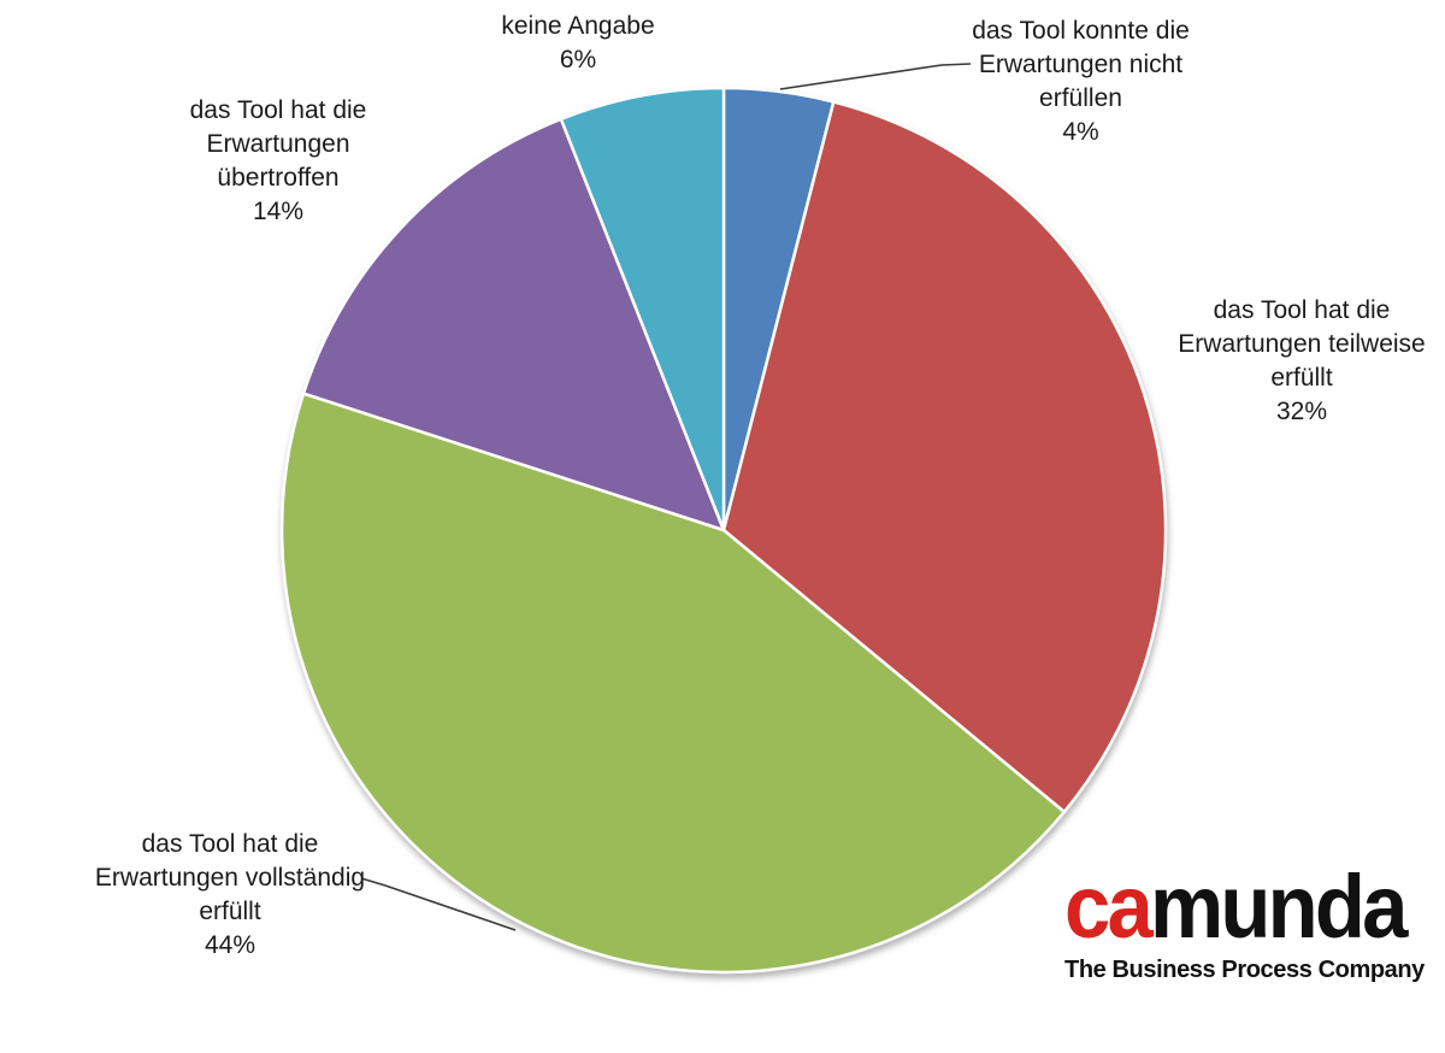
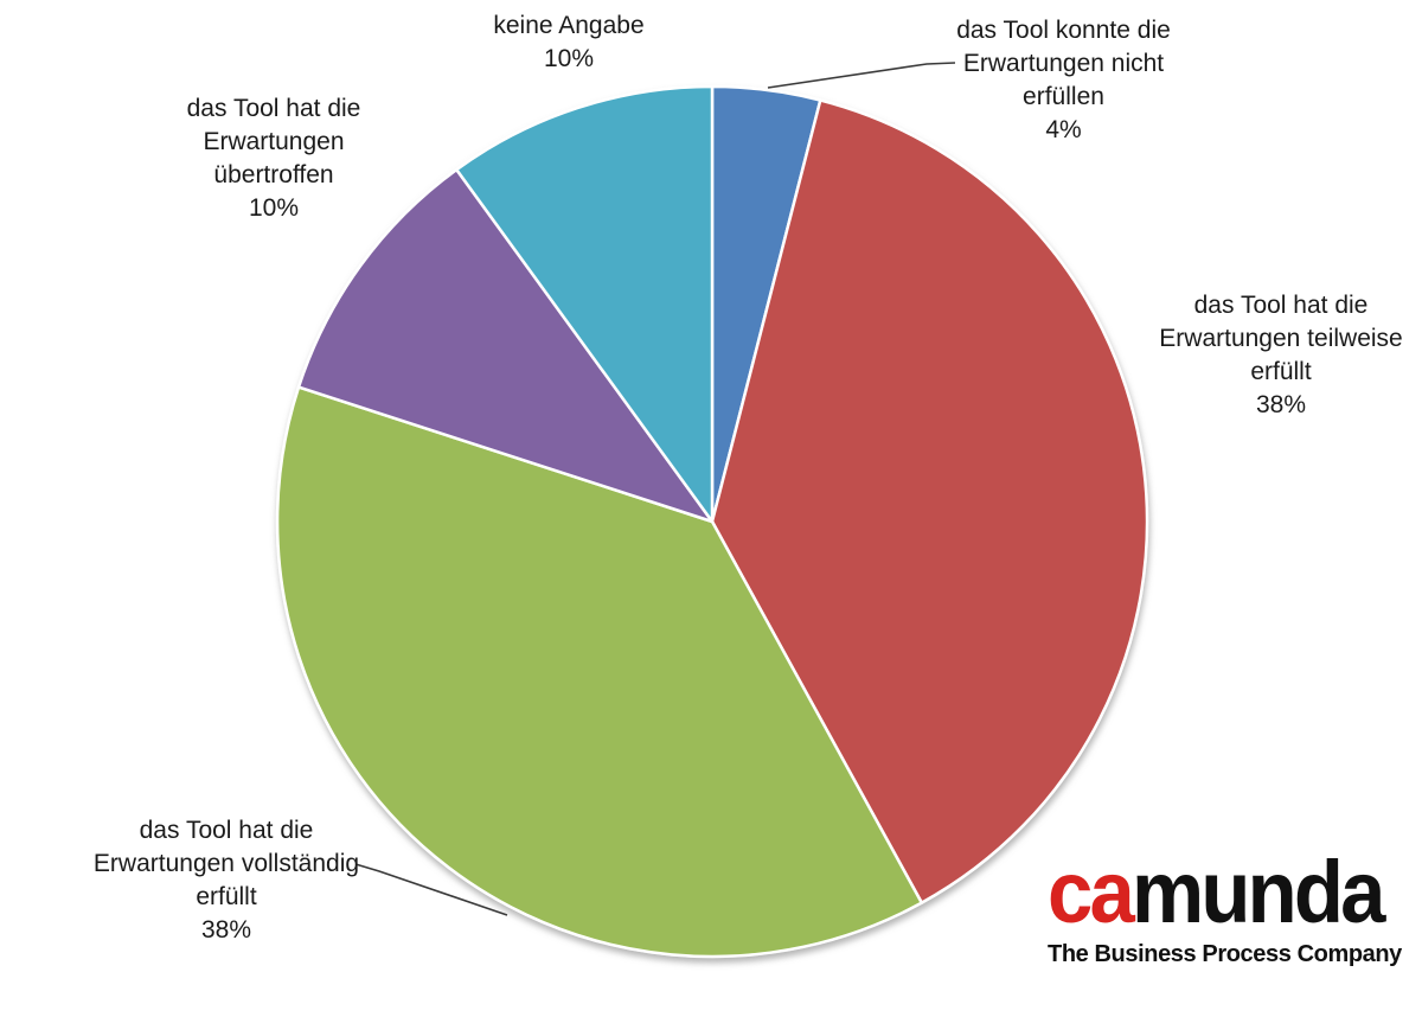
das Tool hat die Erwartungen teilweise erfüllt: 32% -> 38%
das Tool hat die Erwartungen vollständig erfüllt: 44% -> 38%
das Tool hat die Erwartungen übertroffen: 14% -> 10%
keine Angabe: 6% -> 10%
